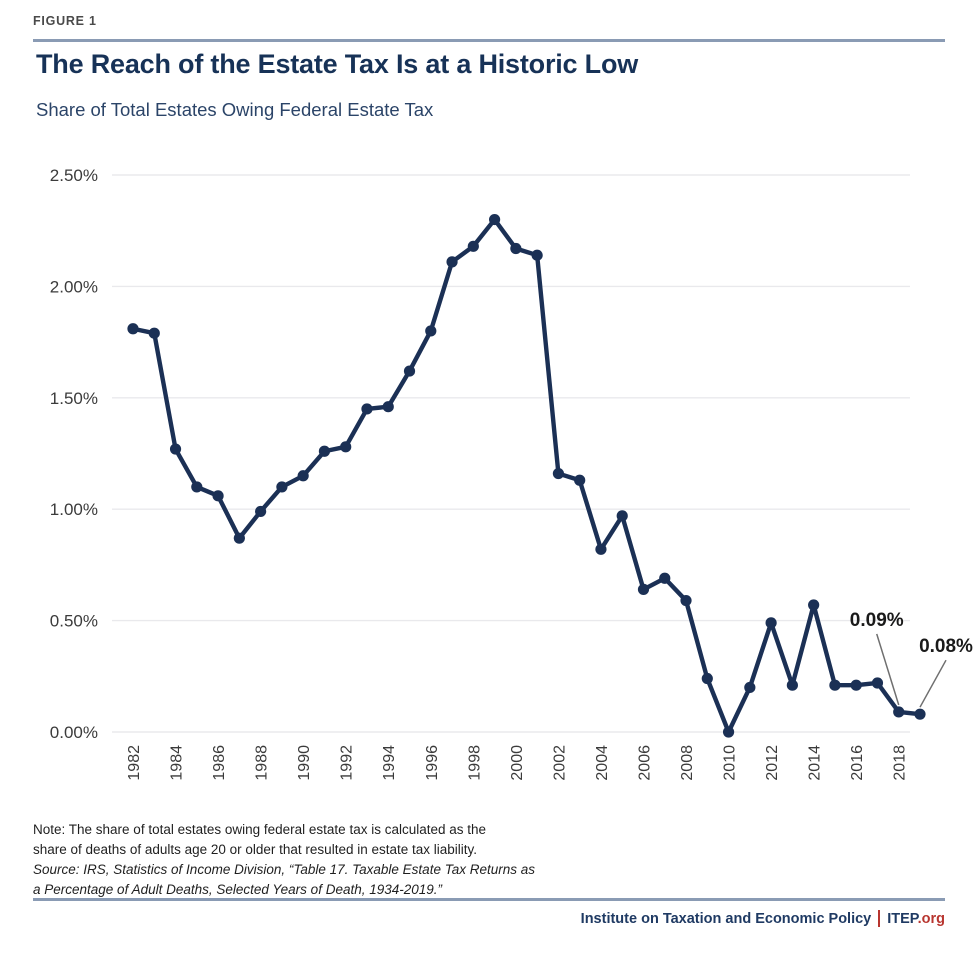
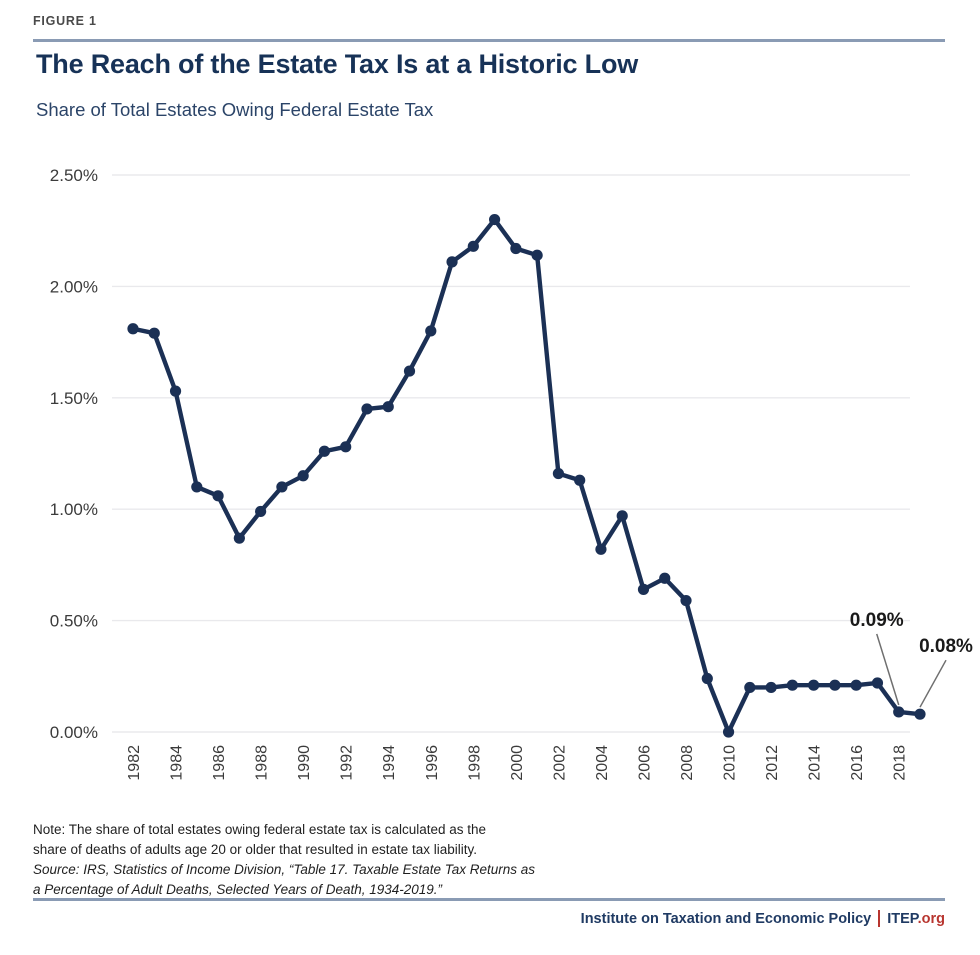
1984: 1.27% -> 1.53%
2012: 0.49% -> 0.20%
2014: 0.57% -> 0.21%
